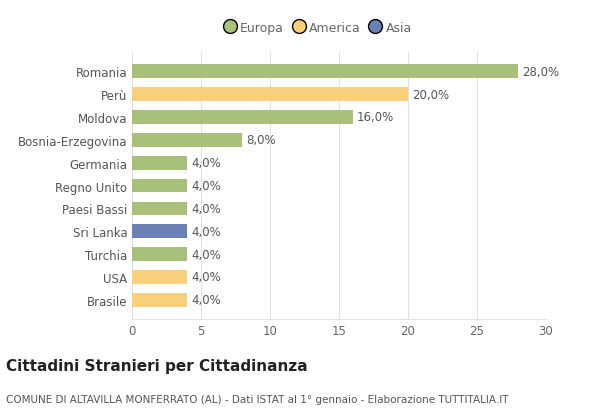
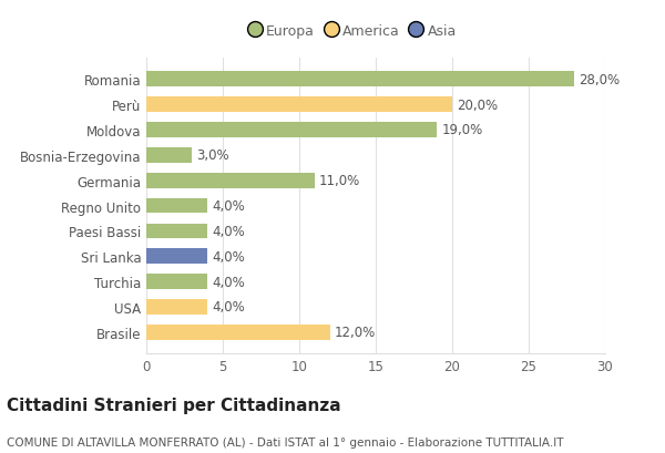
Moldova: 16,0% -> 19,0%
Bosnia-Erzegovina: 8,0% -> 3,0%
Germania: 4,0% -> 11,0%
Brasile: 4,0% -> 12,0%
